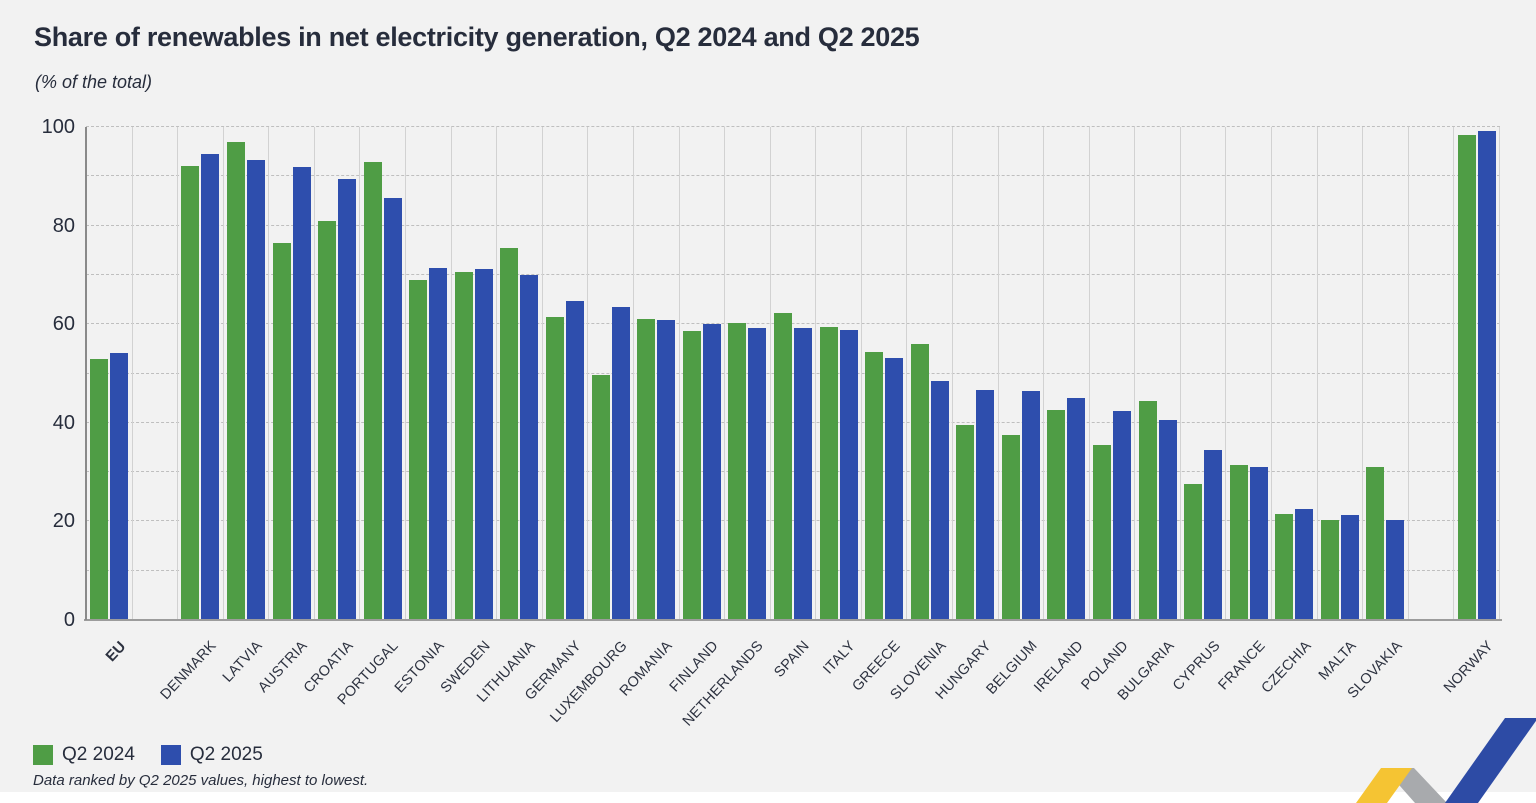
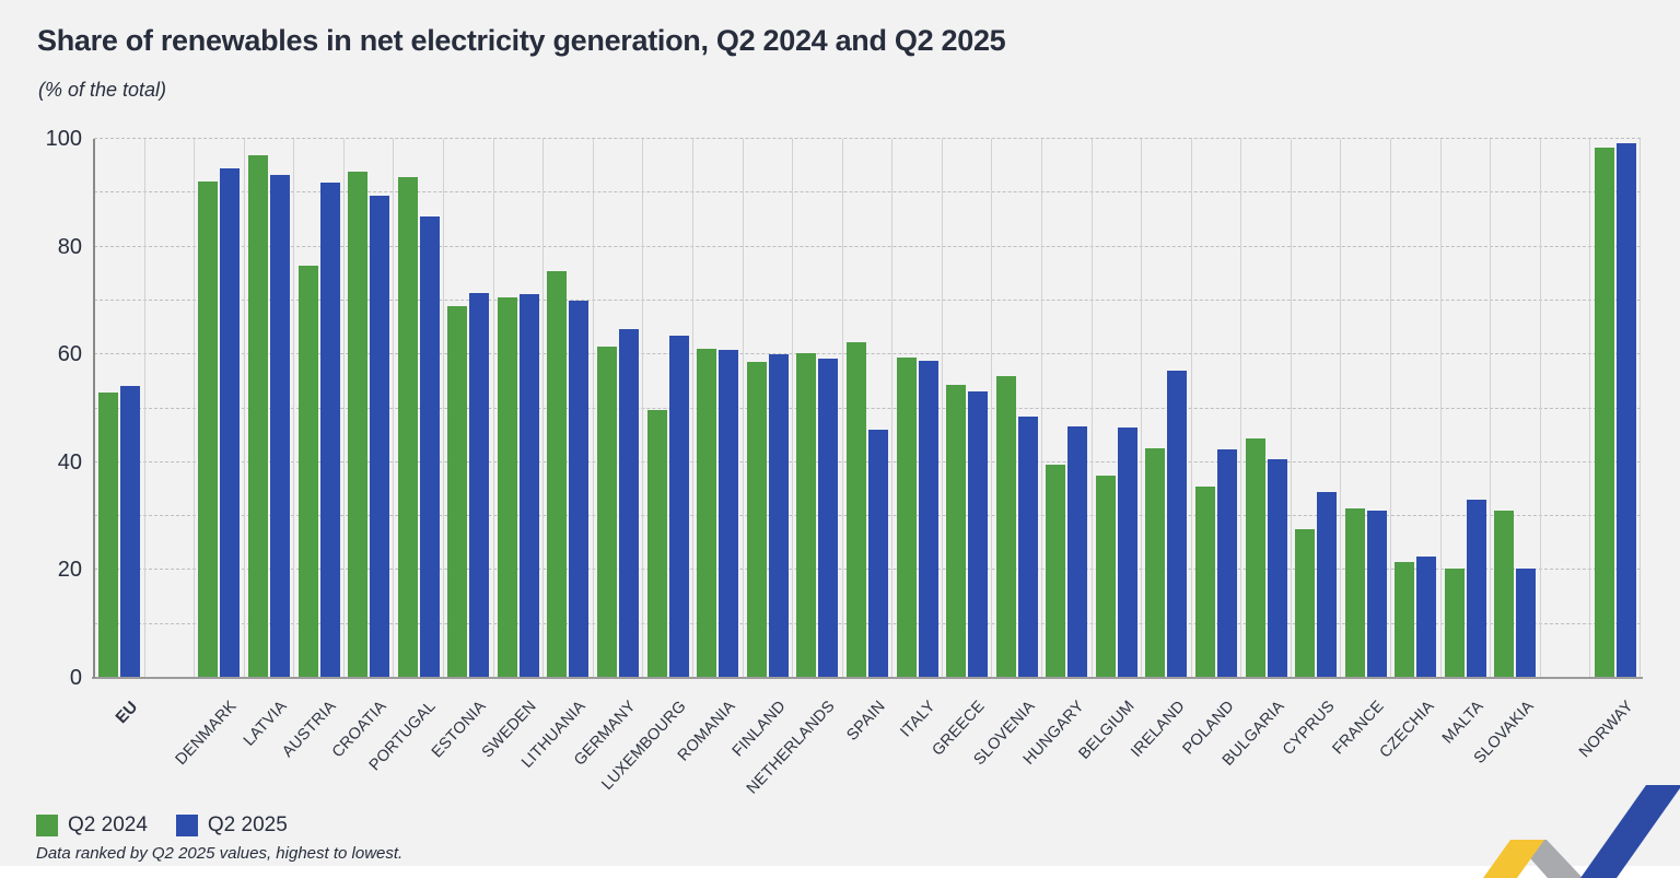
Q2 2024/CROATIA: 81 -> 94
Q2 2025/SPAIN: 59 -> 46
Q2 2025/IRELAND: 45 -> 57
Q2 2025/MALTA: 21 -> 33
